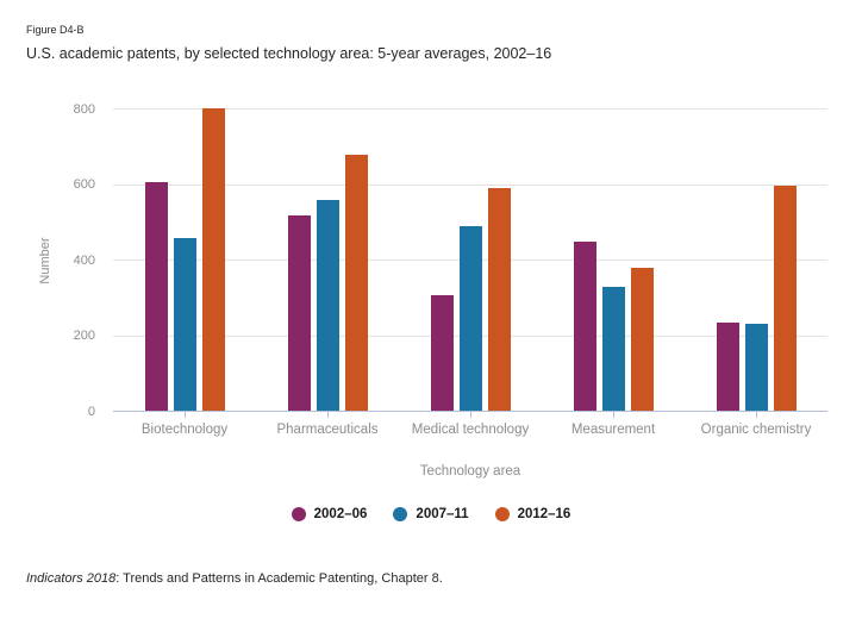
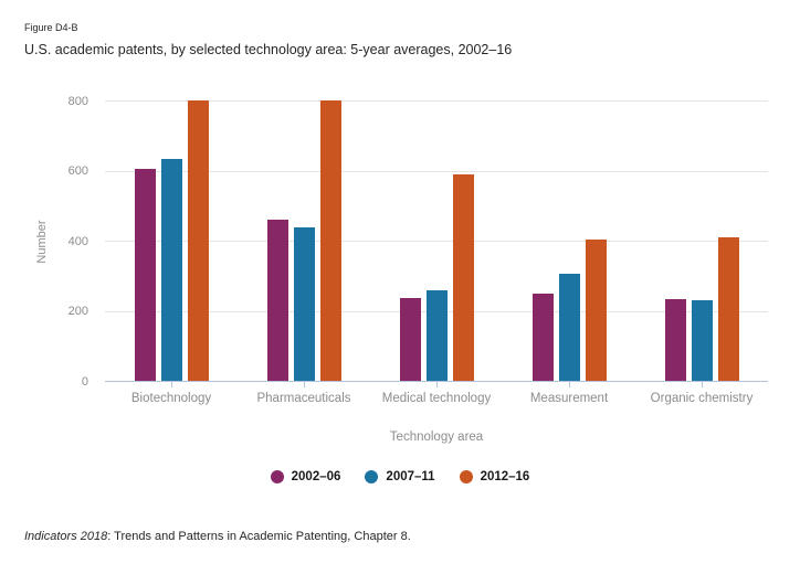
2007–11/Biotechnology: 460 -> 640
2002–06/Pharmaceuticals: 520 -> 460
2007–11/Pharmaceuticals: 560 -> 440
2012–16/Pharmaceuticals: 680 -> 800
2002–06/Medical technology: 310 -> 240
2007–11/Medical technology: 490 -> 260
2002–06/Measurement: 450 -> 250
2007–11/Measurement: 330 -> 310
2012–16/Measurement: 380 -> 410
2012–16/Organic chemistry: 600 -> 410
